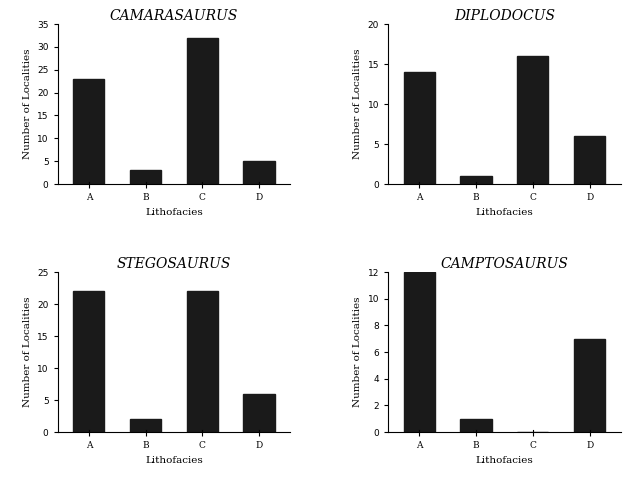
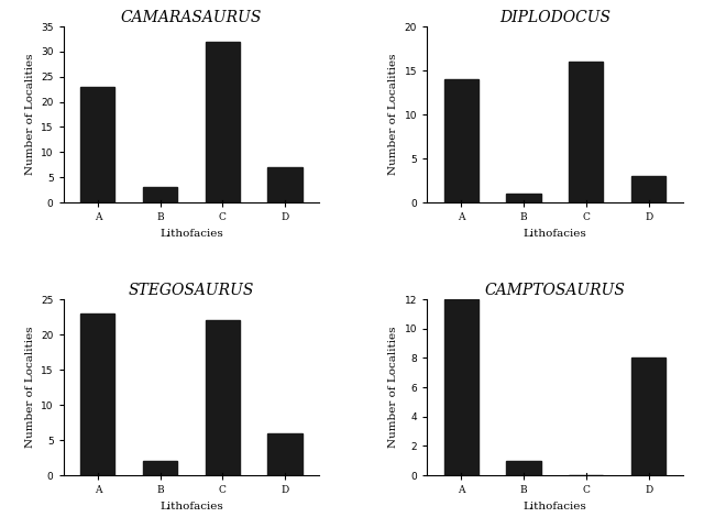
CAMARASAURUS/D: 5 -> 7
DIPLODOCUS/D: 6 -> 3
STEGOSAURUS/A: 22 -> 23
CAMPTOSAURUS/D: 7 -> 8
